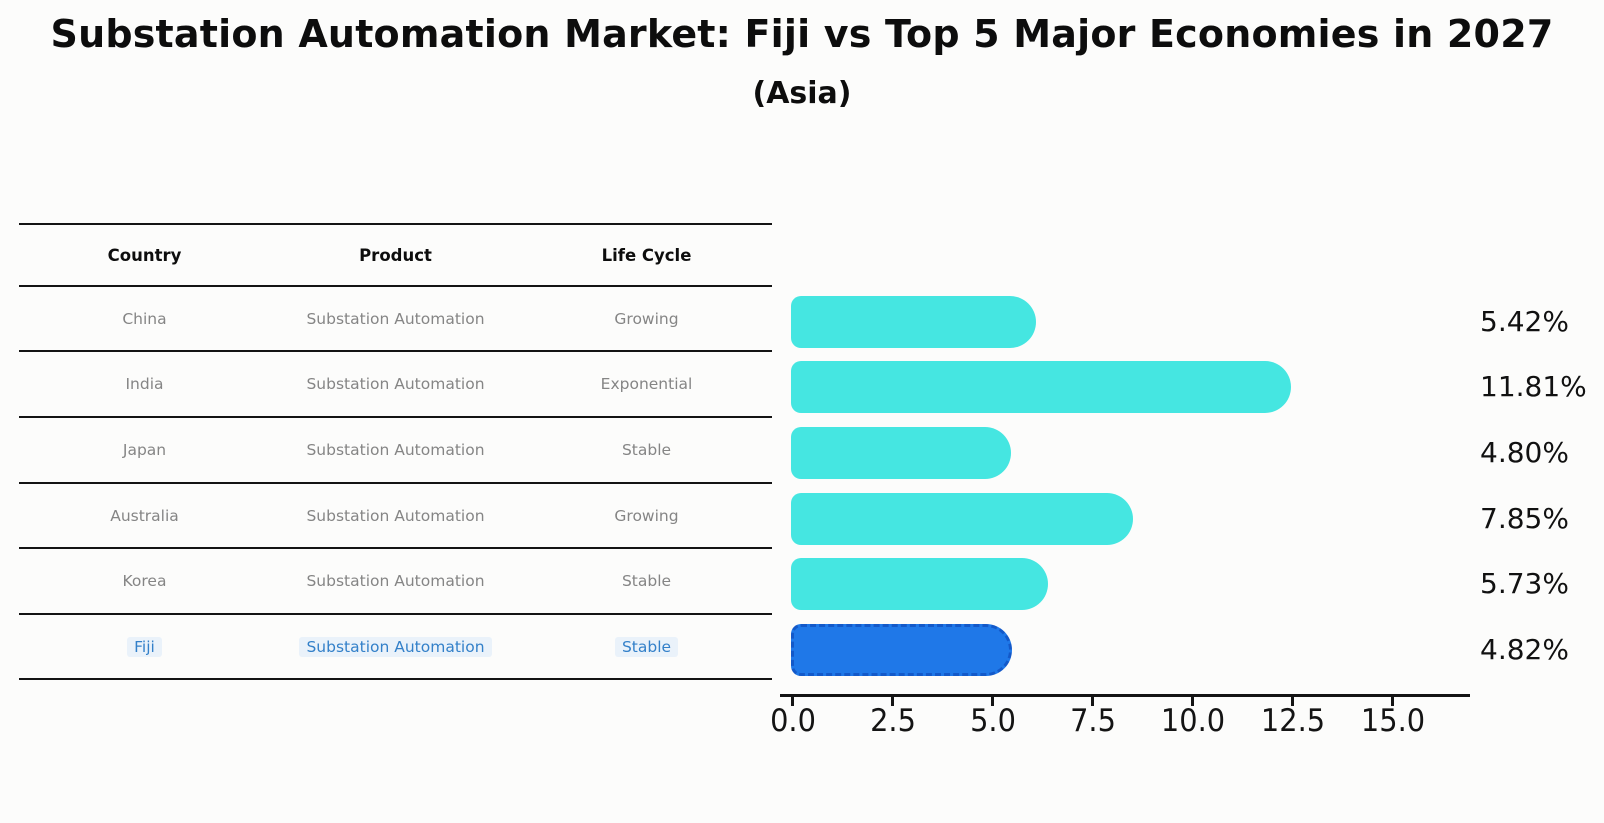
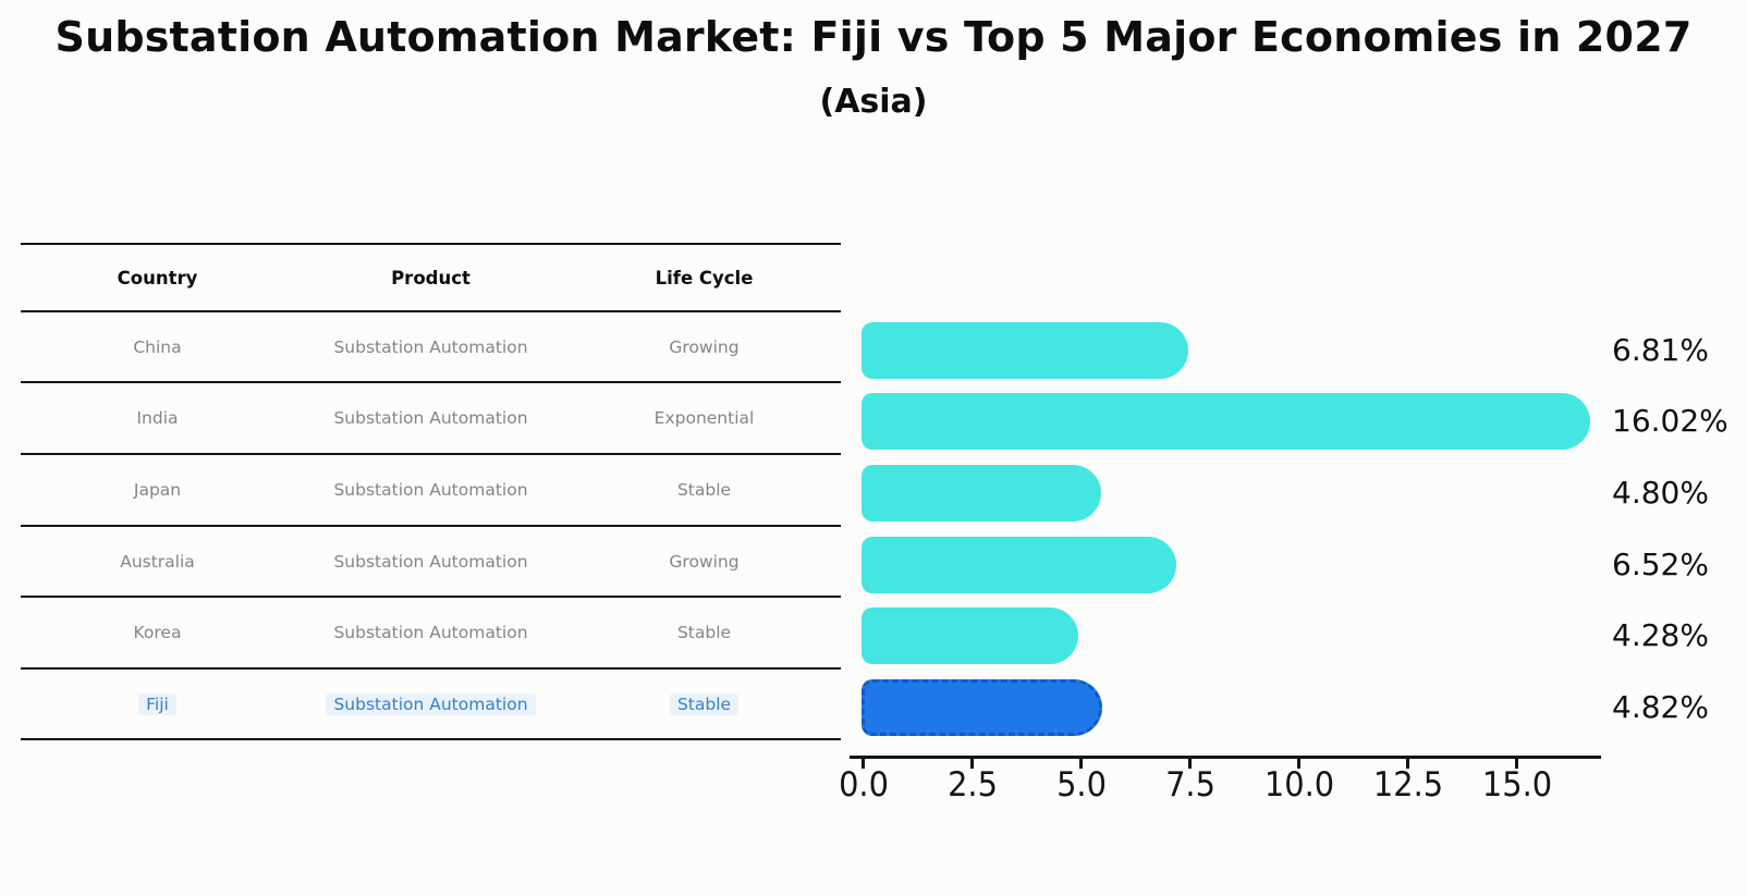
China: 5.42% -> 6.81%
India: 11.81% -> 16.02%
Australia: 7.85% -> 6.52%
Korea: 5.73% -> 4.28%
